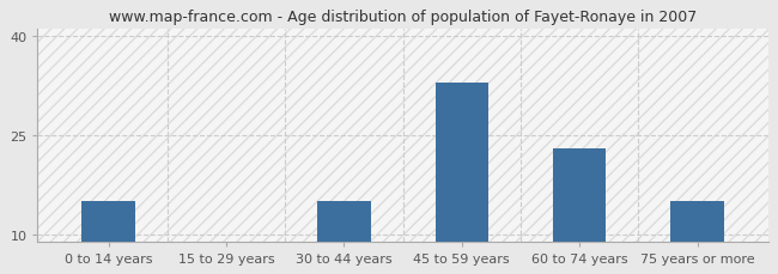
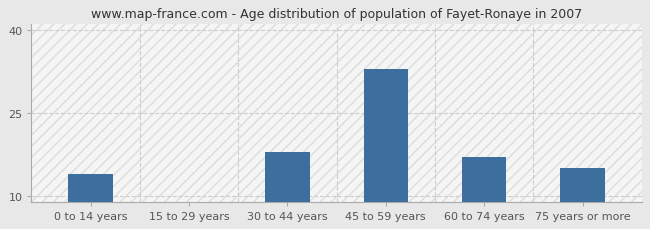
0 to 14 years: 15 -> 14
30 to 44 years: 15 -> 18
60 to 74 years: 23 -> 17
